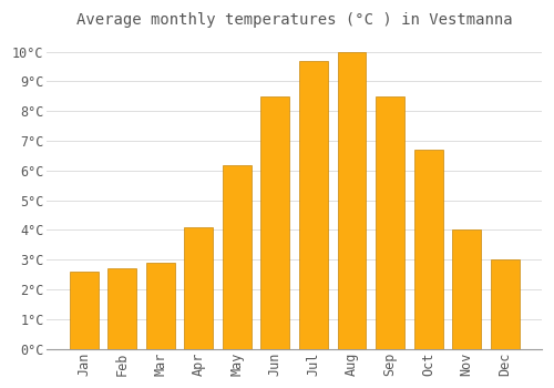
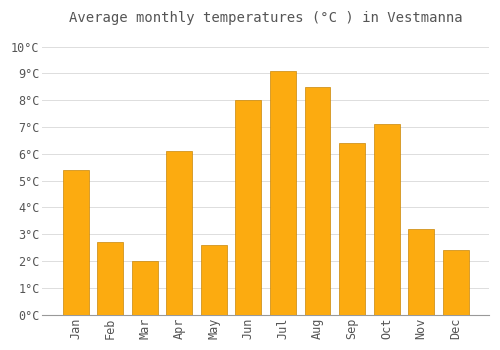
Jan: 2.6°C -> 5.4°C
Mar: 2.9°C -> 2.0°C
Apr: 4.1°C -> 6.1°C
May: 6.2°C -> 2.6°C
Jun: 8.5°C -> 8.0°C
Jul: 9.7°C -> 9.1°C
Aug: 10.0°C -> 8.5°C
Sep: 8.5°C -> 6.4°C
Oct: 6.7°C -> 7.1°C
Nov: 4.0°C -> 3.2°C
Dec: 3.0°C -> 2.4°C
